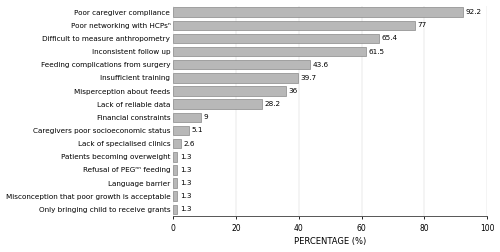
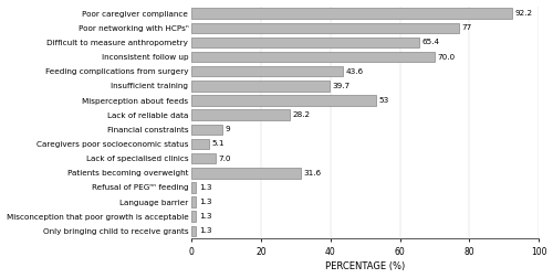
Inconsistent follow up: 61.5 -> 70.0
Misperception about feeds: 36 -> 53
Lack of specialised clinics: 2.6 -> 7.0
Patients becoming overweight: 1.3 -> 31.6
